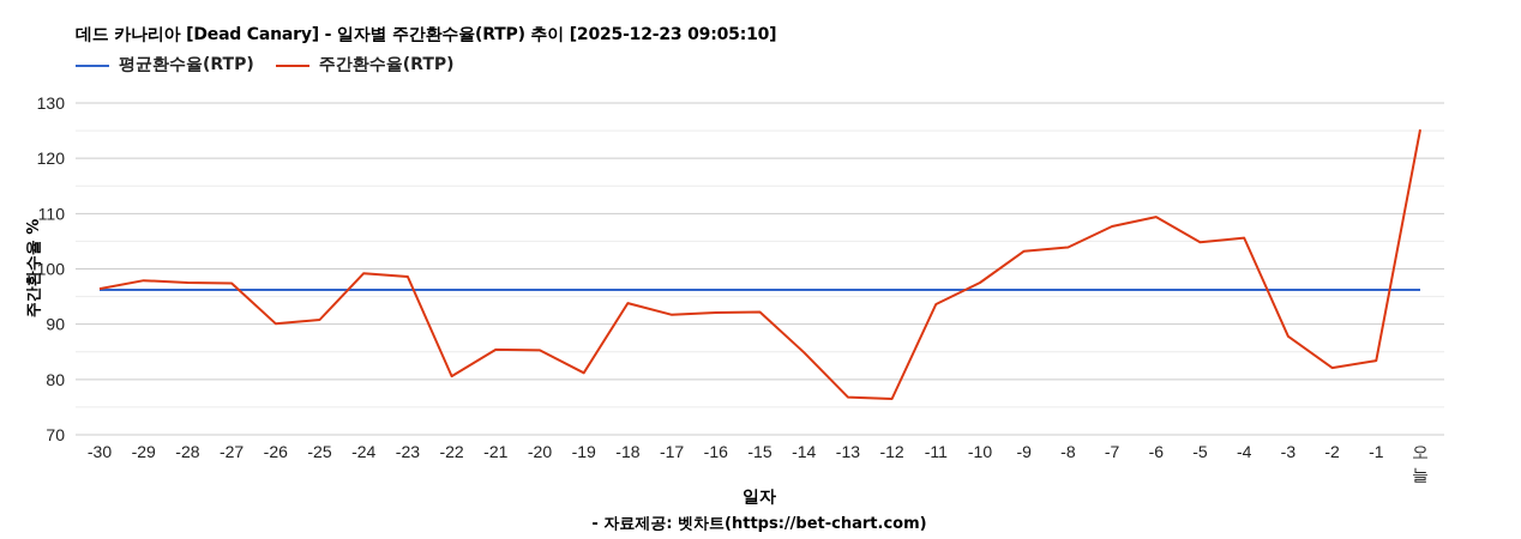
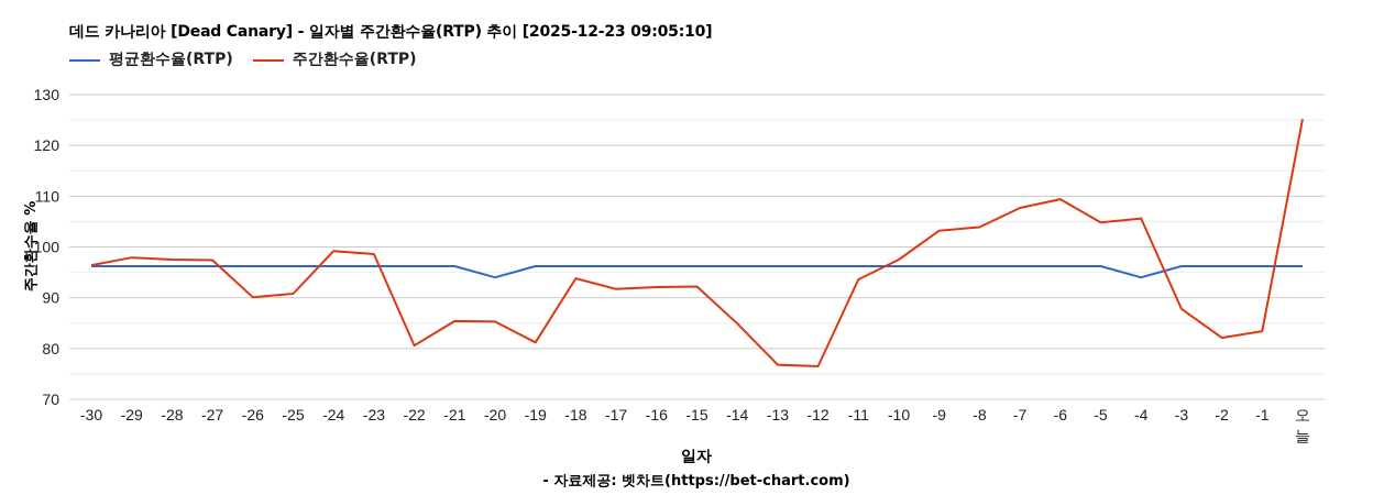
평균환수율(RTP)/-20: 96 -> 94
평균환수율(RTP)/-4: 96 -> 94
